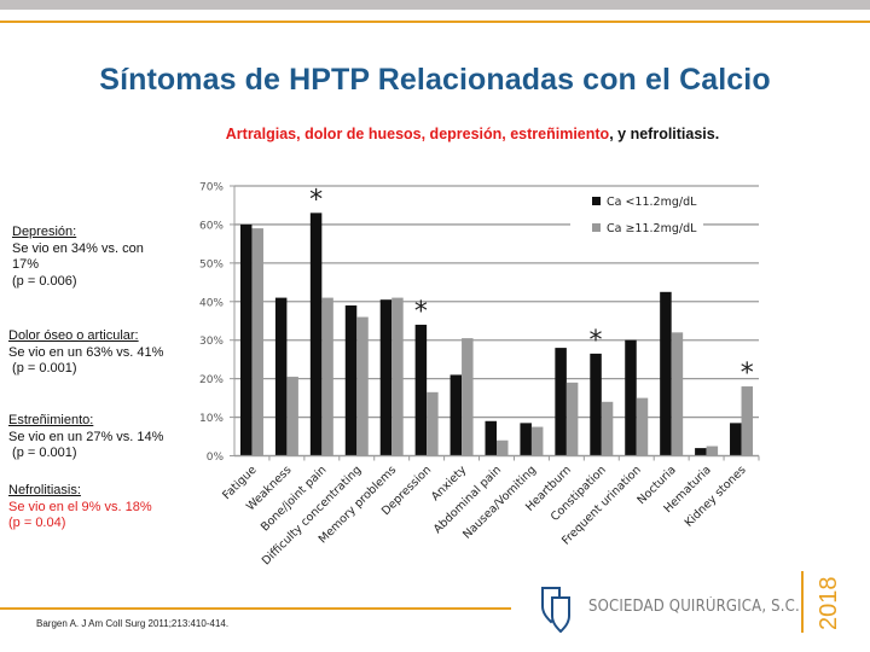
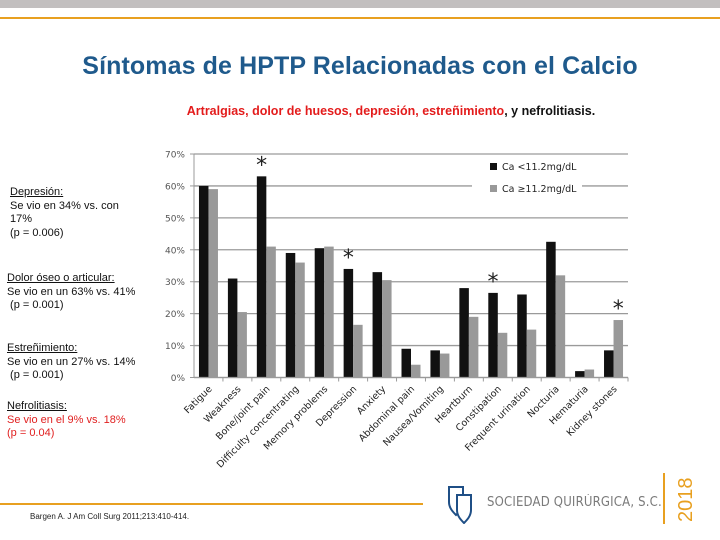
Ca <11.2mg/dL/Weakness: 41% -> 31%
Ca <11.2mg/dL/Anxiety: 21% -> 33%
Ca <11.2mg/dL/Frequent urination: 30% -> 26%
